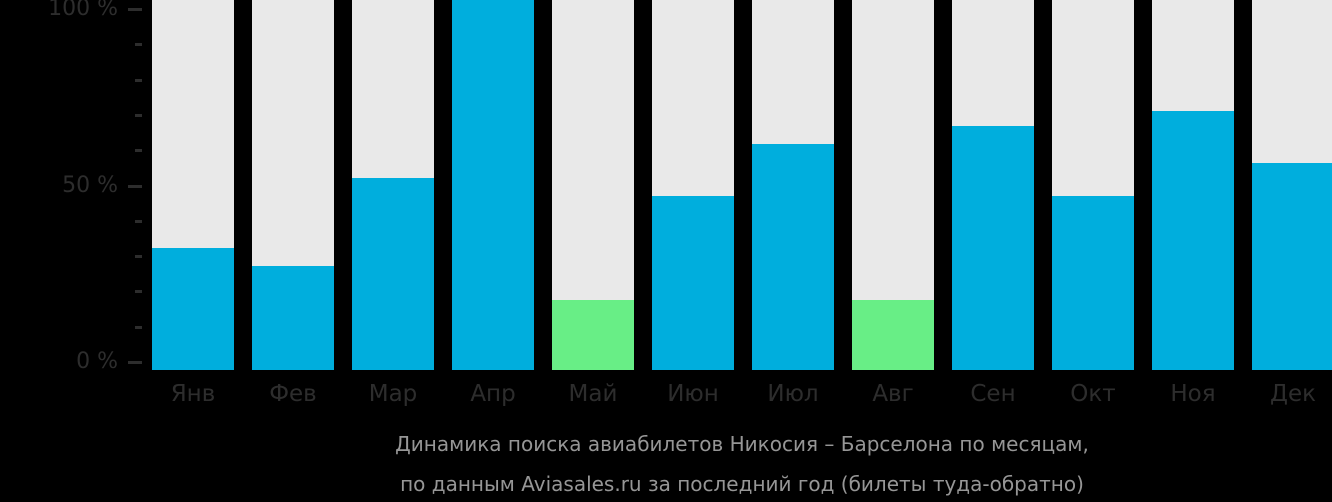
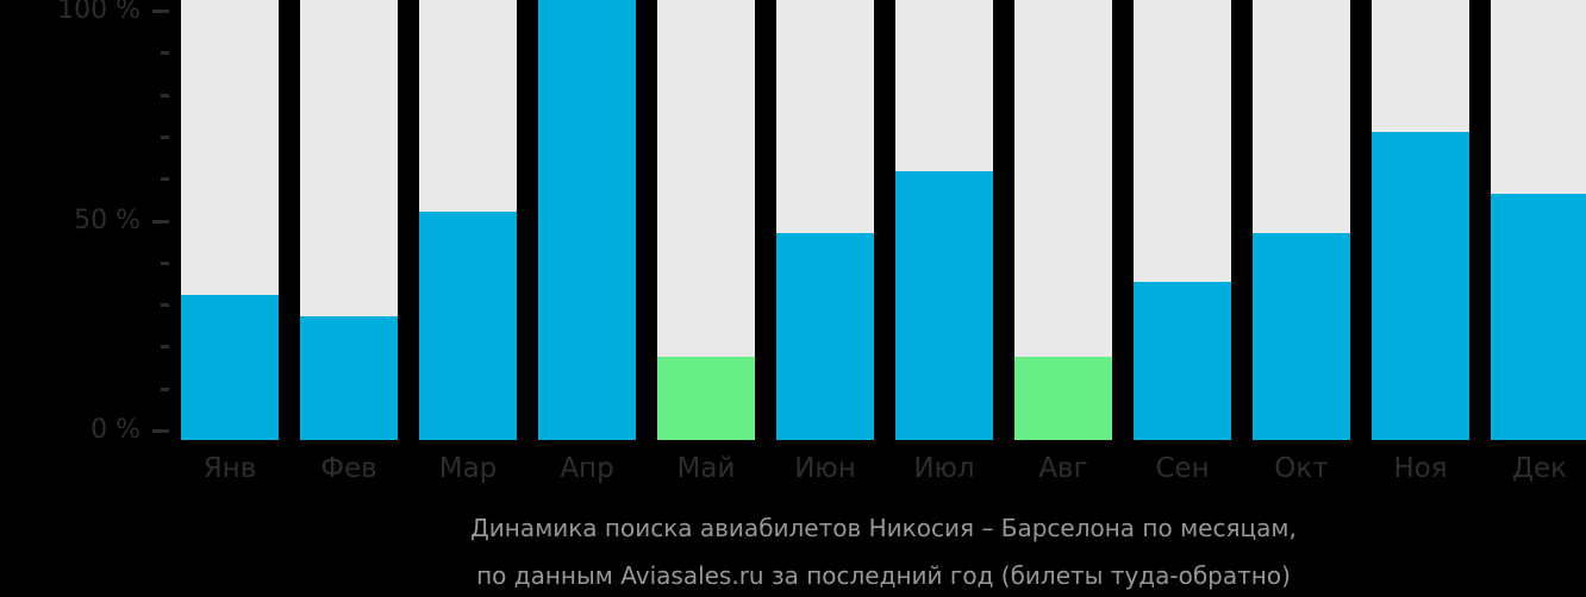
Сен: 66% -> 36%
